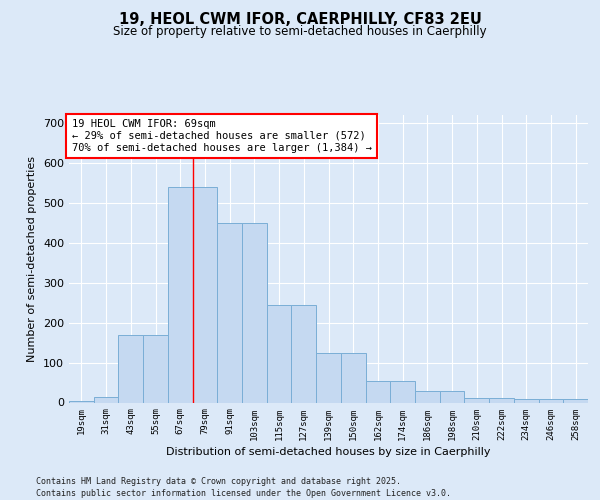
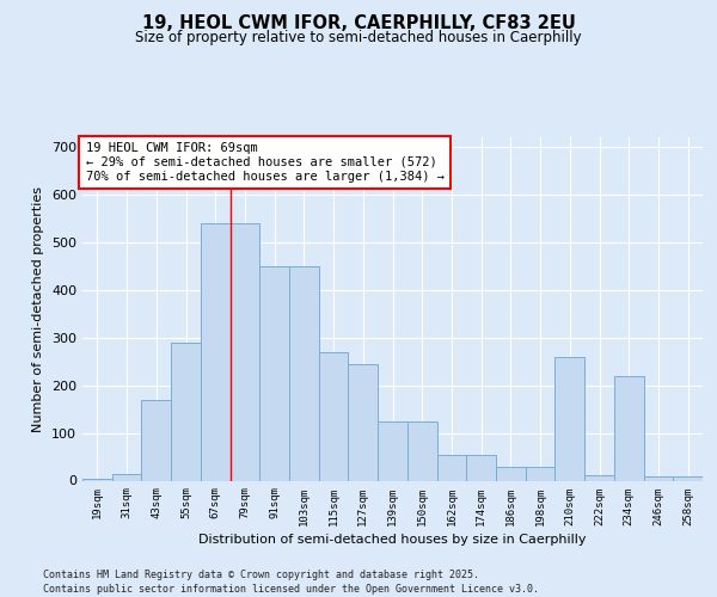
55sqm: 170 -> 290
115sqm: 245 -> 270
210sqm: 12 -> 260
234sqm: 10 -> 220
